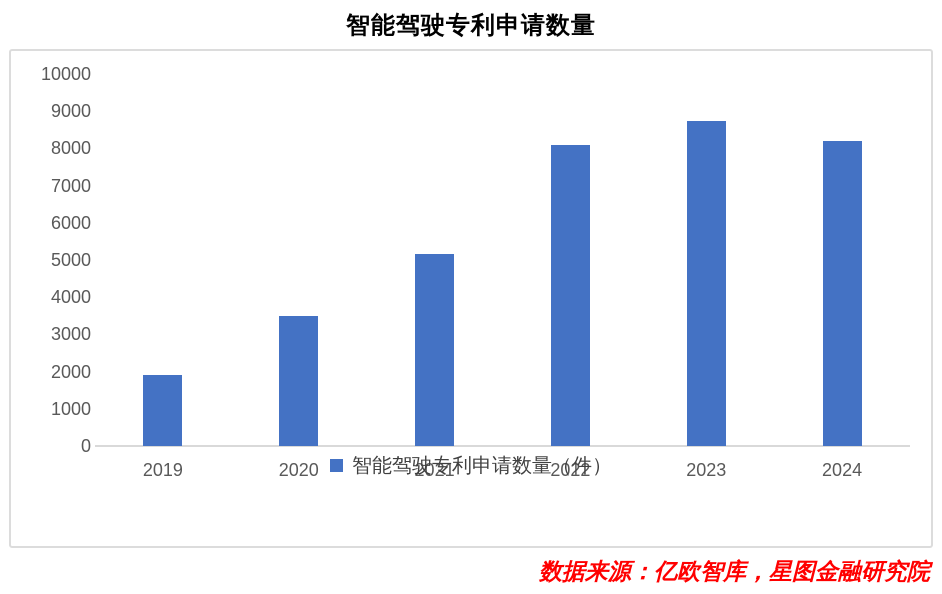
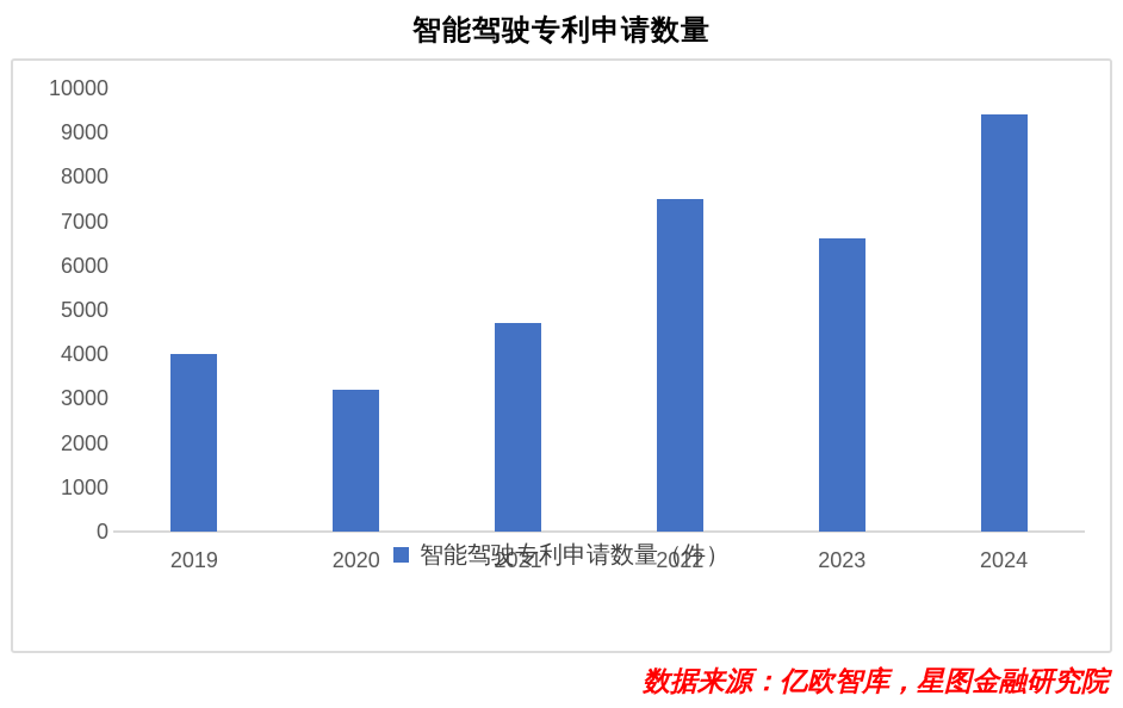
2019: 1900 -> 4000
2020: 3500 -> 3200
2021: 5200 -> 4700
2022: 8100 -> 7500
2023: 8800 -> 6600
2024: 8200 -> 9400
